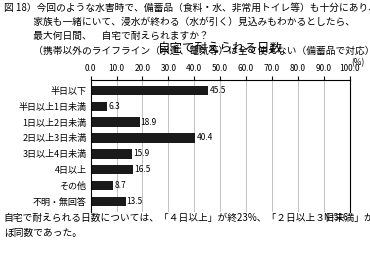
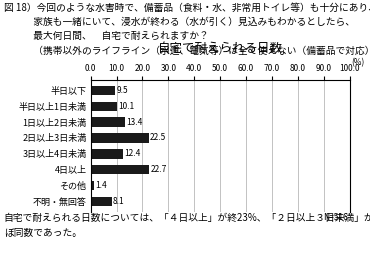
半日以下: 45.5 -> 9.5
半日以上1日未満: 6.3 -> 10.1
1日以上2日未満: 18.9 -> 13.4
2日以上3日未満: 40.4 -> 22.5
3日以上4日未満: 15.9 -> 12.4
4日以上: 16.5 -> 22.7
その他: 8.7 -> 1.4
不明・無回答: 13.5 -> 8.1
